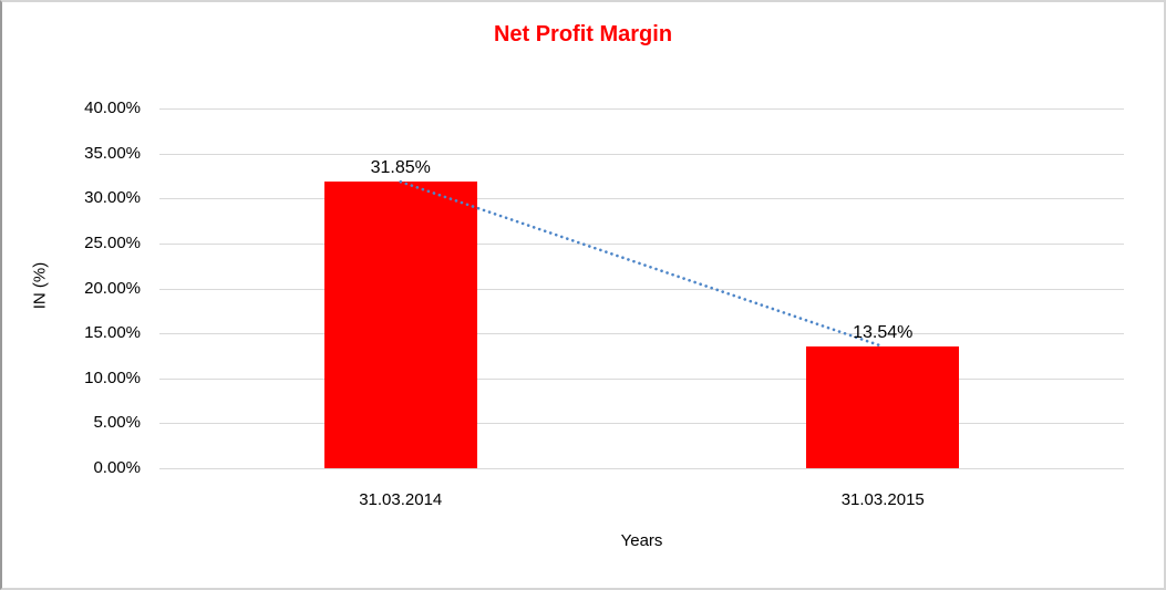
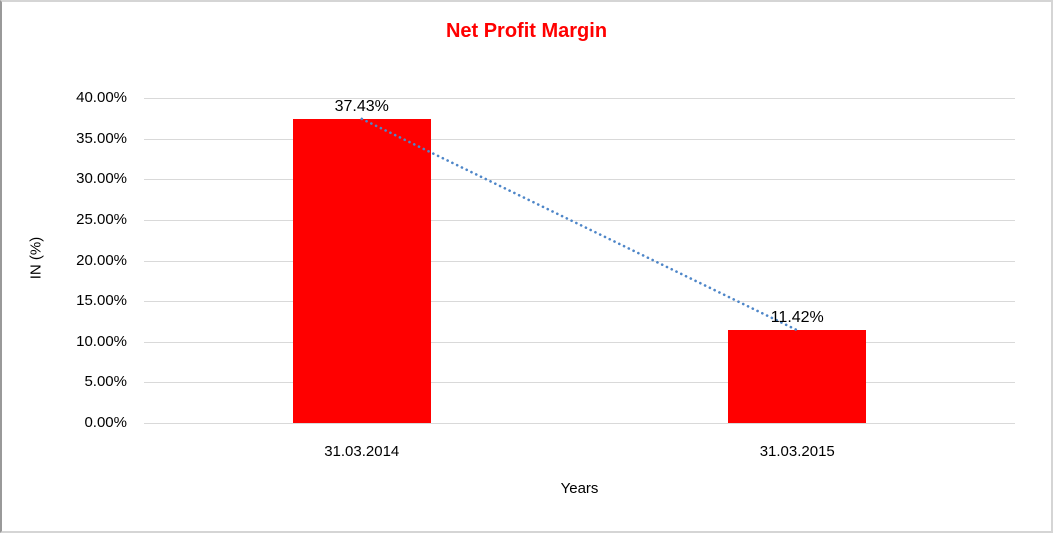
31.03.2014: 31.85% -> 37.43%
31.03.2015: 13.54% -> 11.42%
